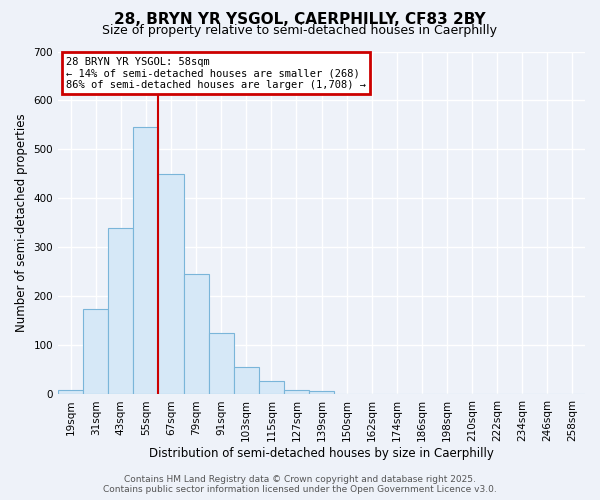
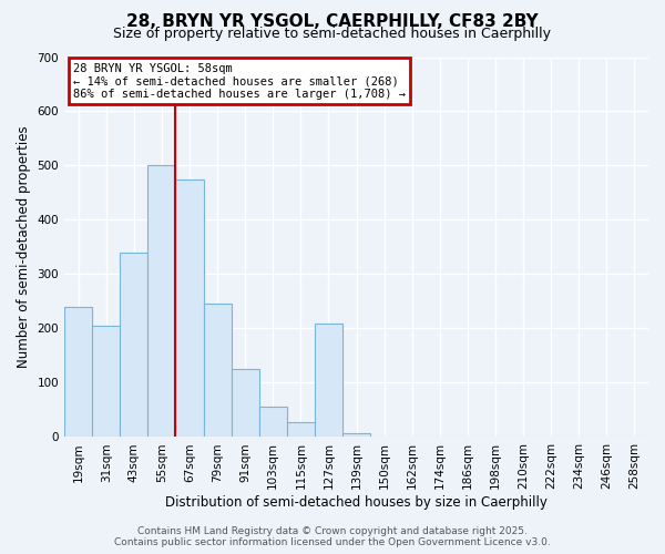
19sqm: 10 -> 240
31sqm: 175 -> 205
55sqm: 545 -> 500
67sqm: 450 -> 475
127sqm: 10 -> 210
